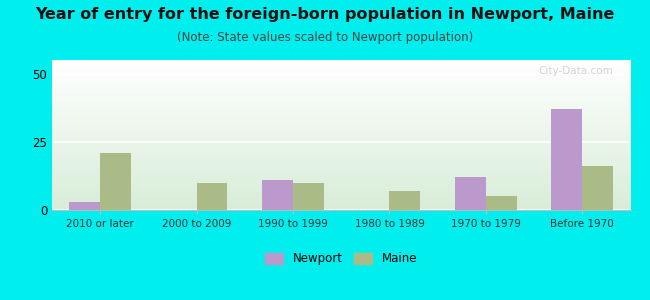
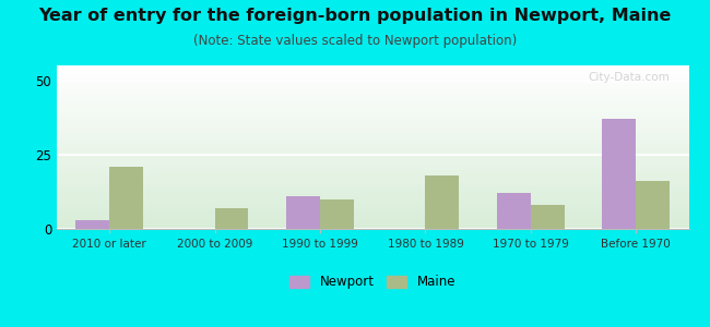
Maine/2000 to 2009: 10 -> 7
Maine/1980 to 1989: 7 -> 18
Maine/1970 to 1979: 5 -> 8
